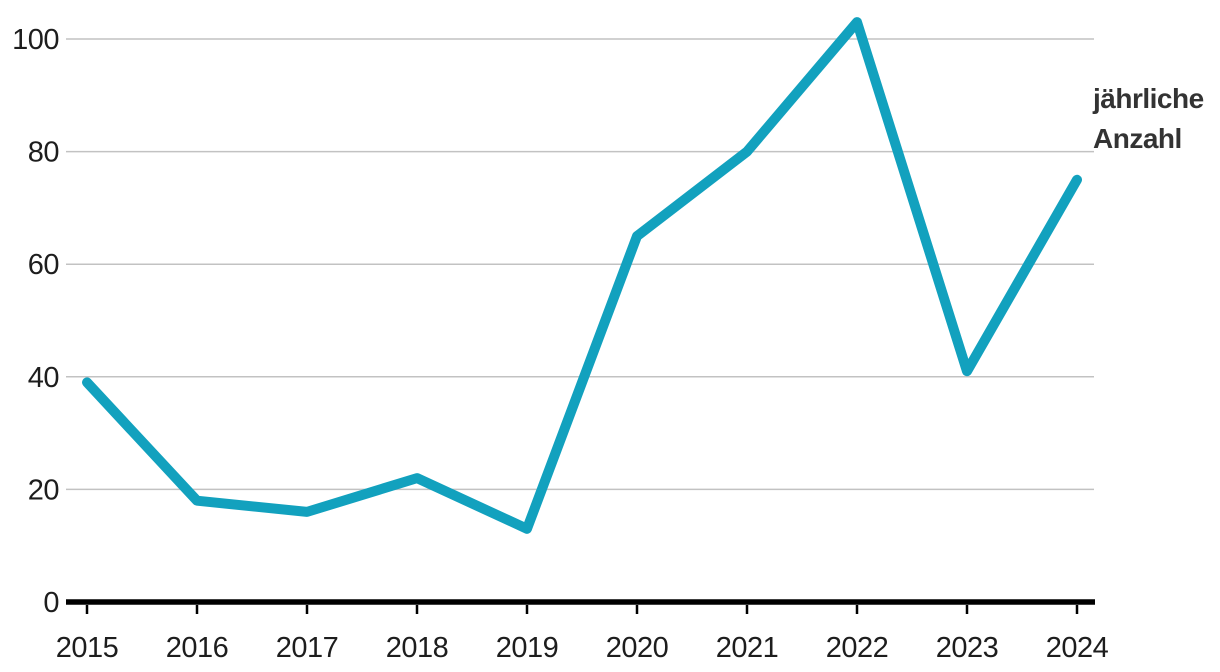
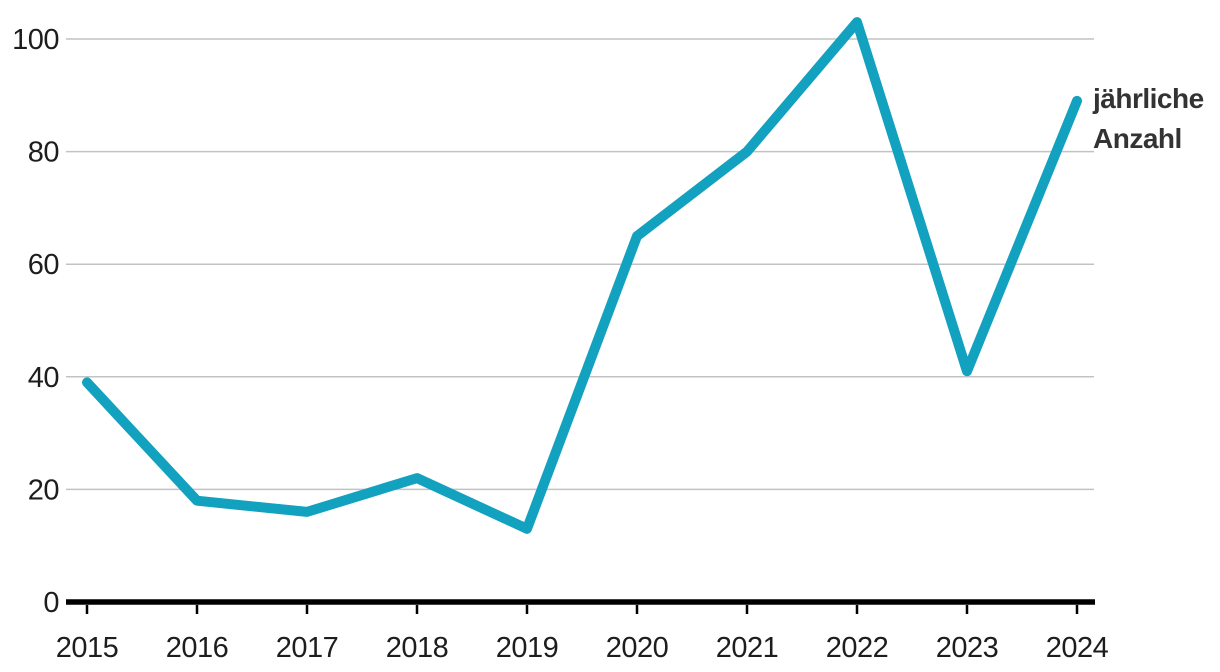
2024: 75 -> 89
